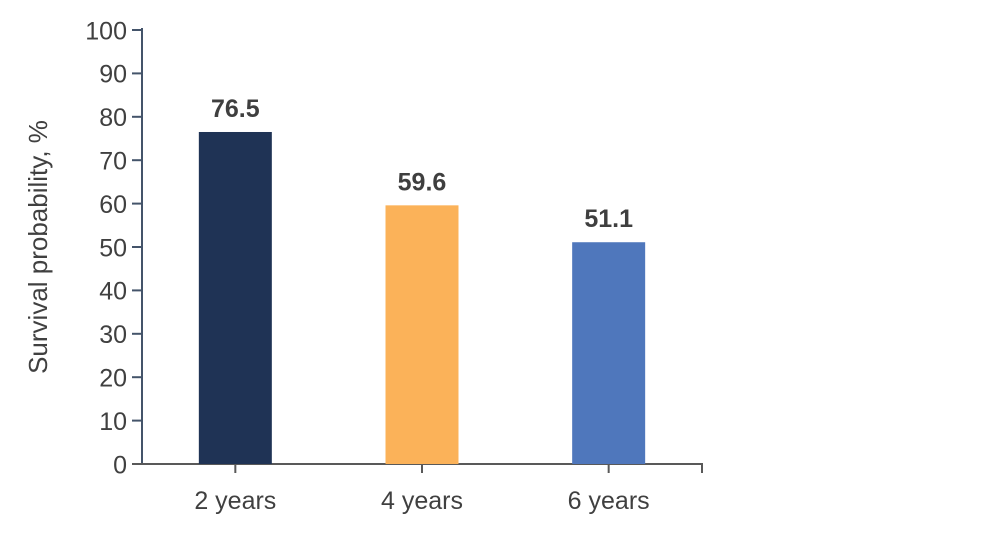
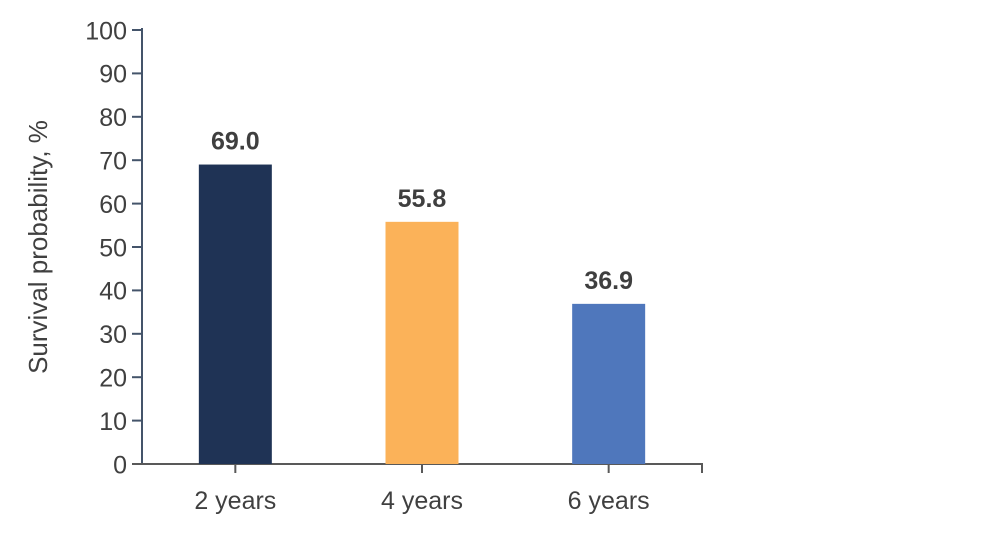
2 years: 76.5 -> 69.0
4 years: 59.6 -> 55.8
6 years: 51.1 -> 36.9
